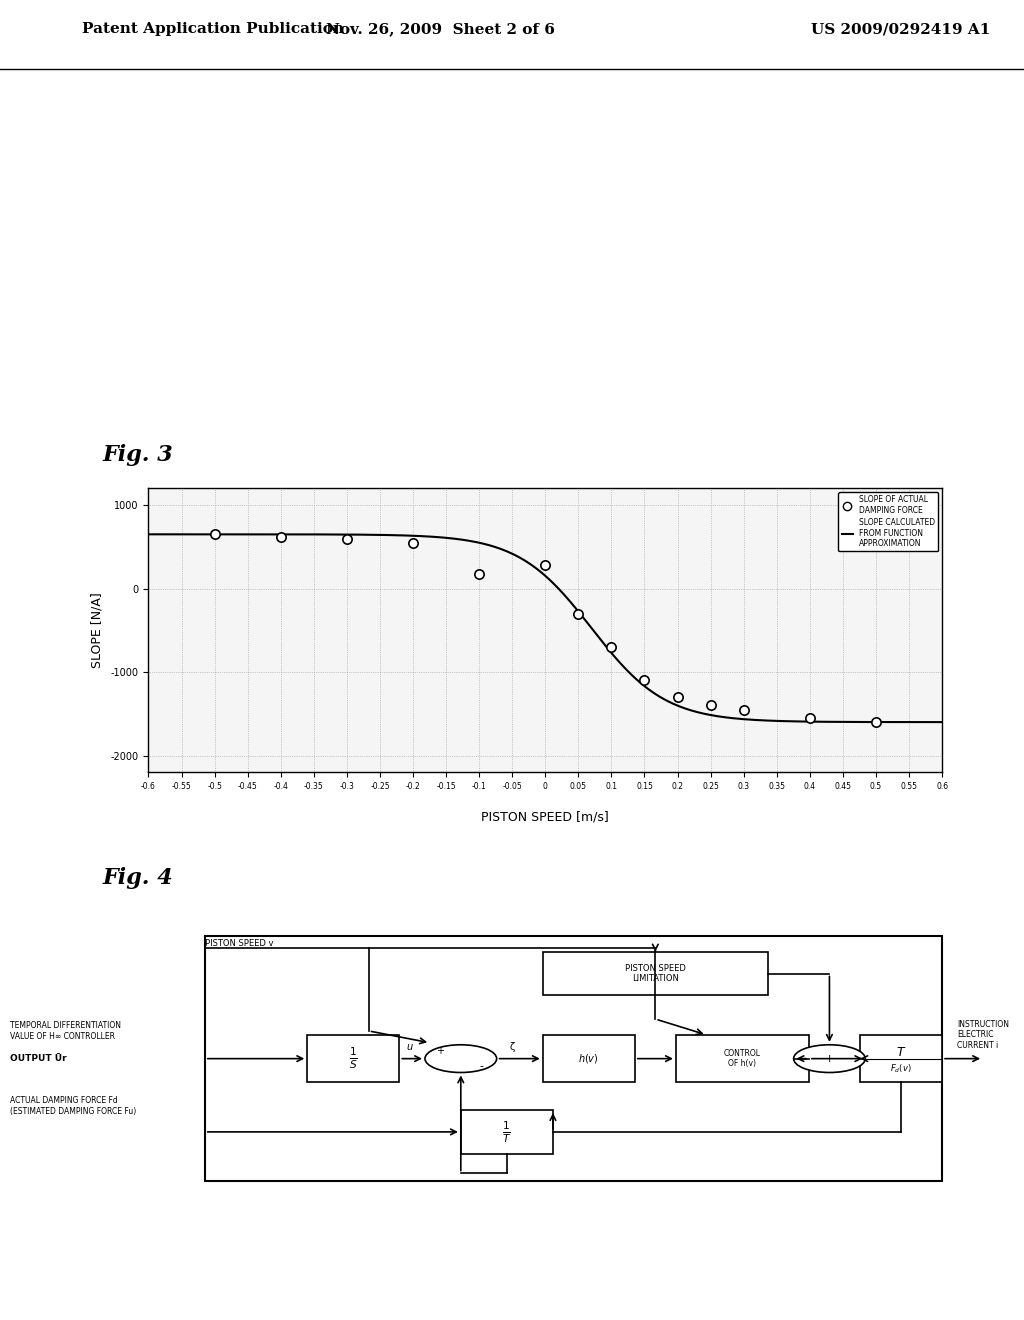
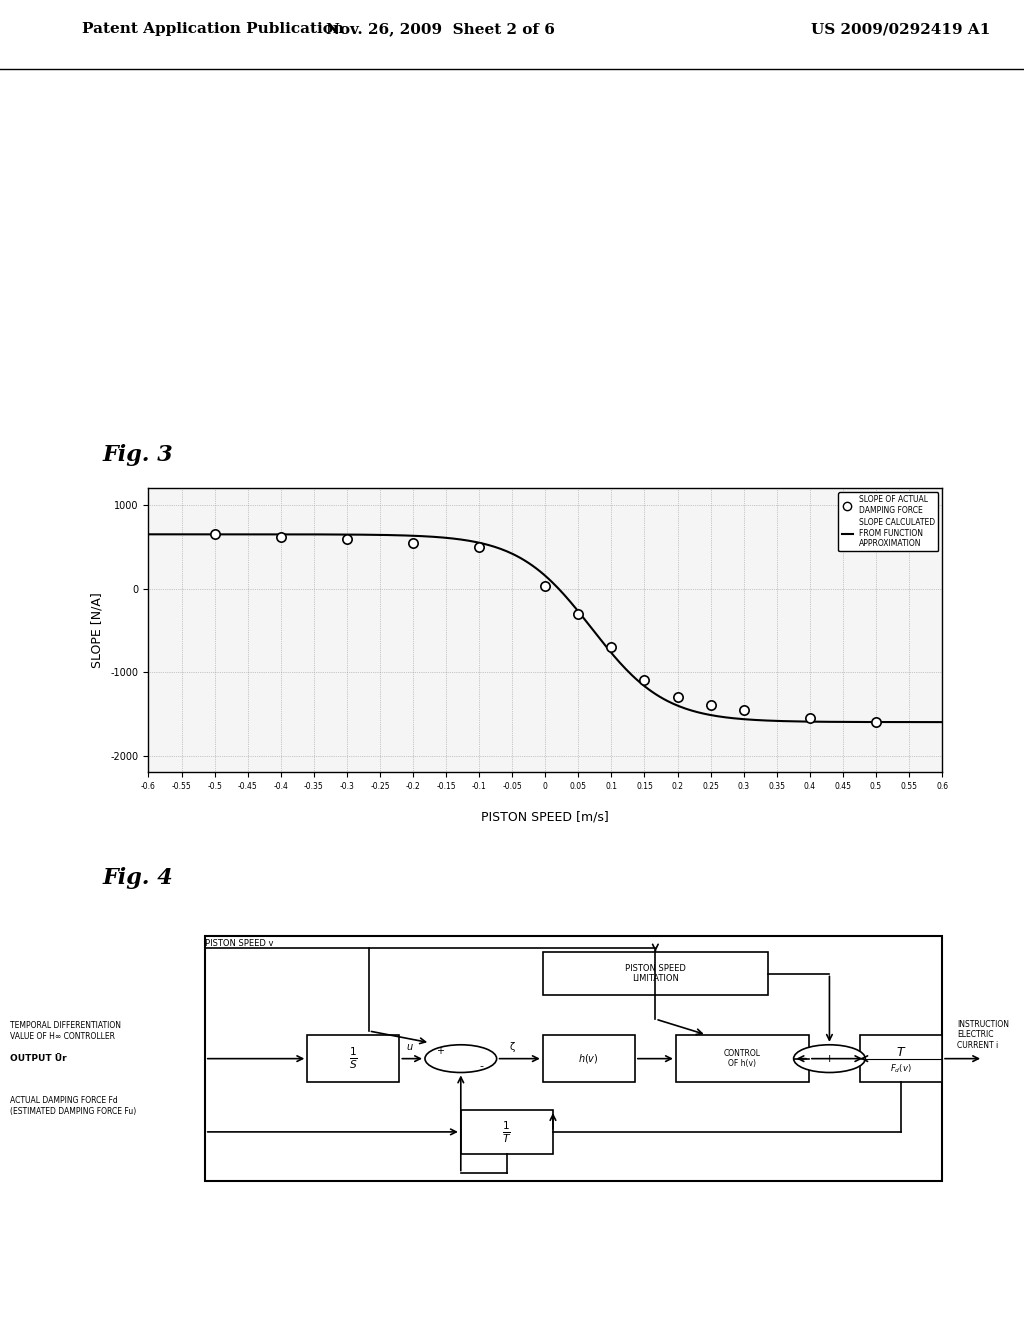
SLOPE OF ACTUAL DAMPING FORCE/-0.1: 180 -> 500
SLOPE OF ACTUAL DAMPING FORCE/0: 280 -> 30
